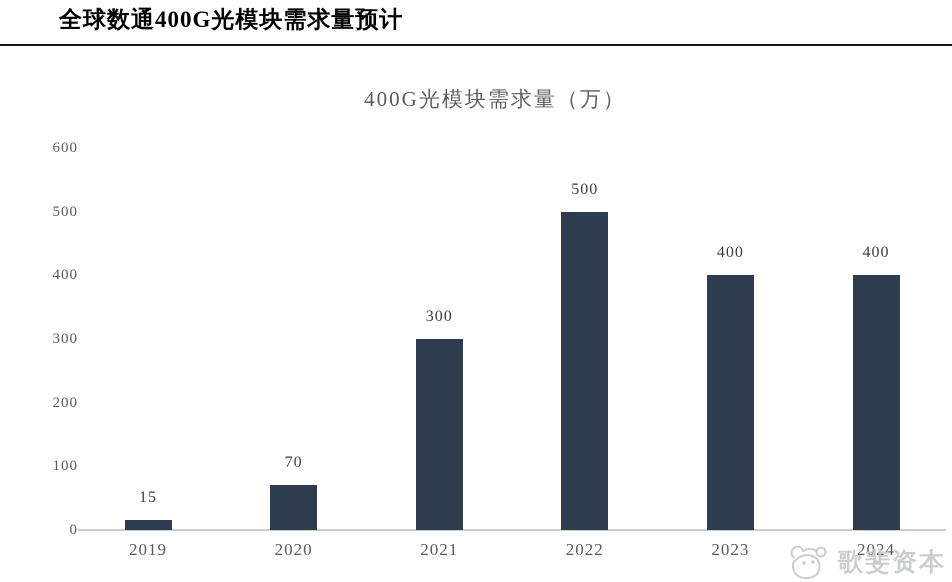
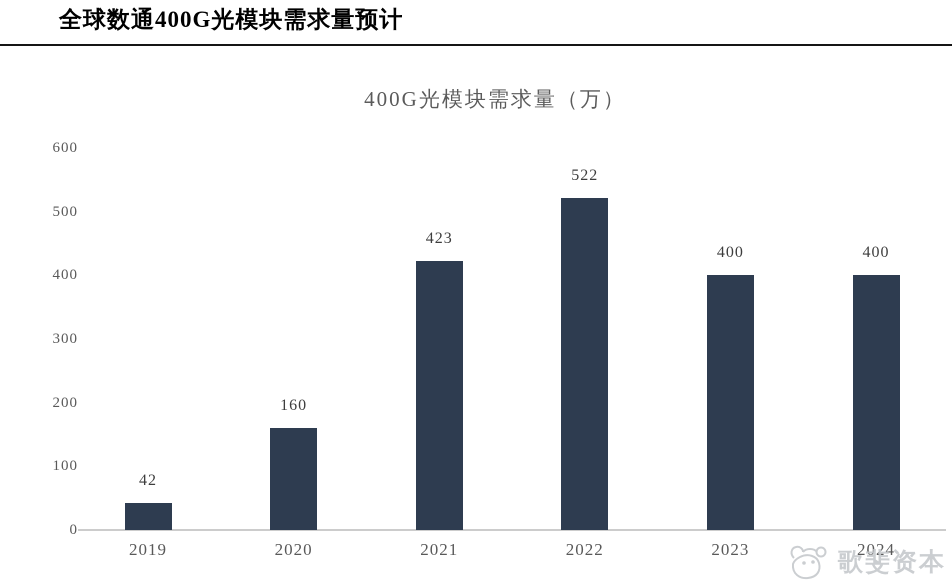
2019: 15 -> 42
2020: 70 -> 160
2021: 300 -> 423
2022: 500 -> 522
